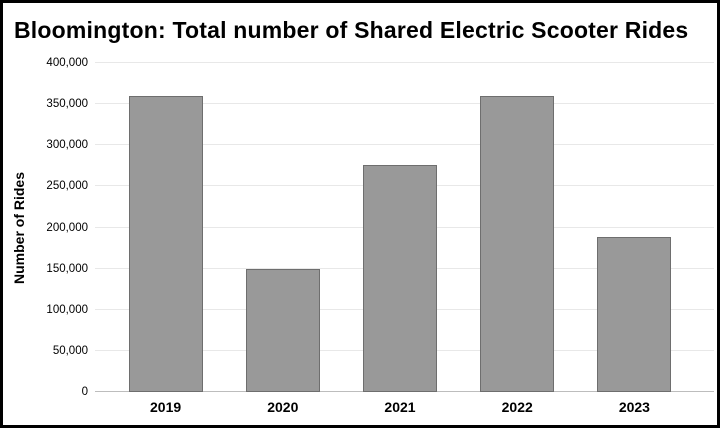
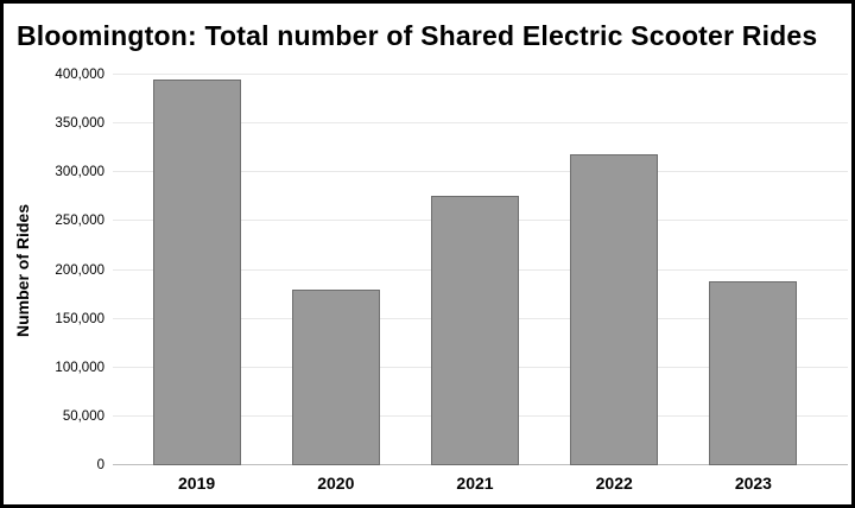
2019: 360000 -> 400000
2020: 150000 -> 180000
2022: 360000 -> 320000
